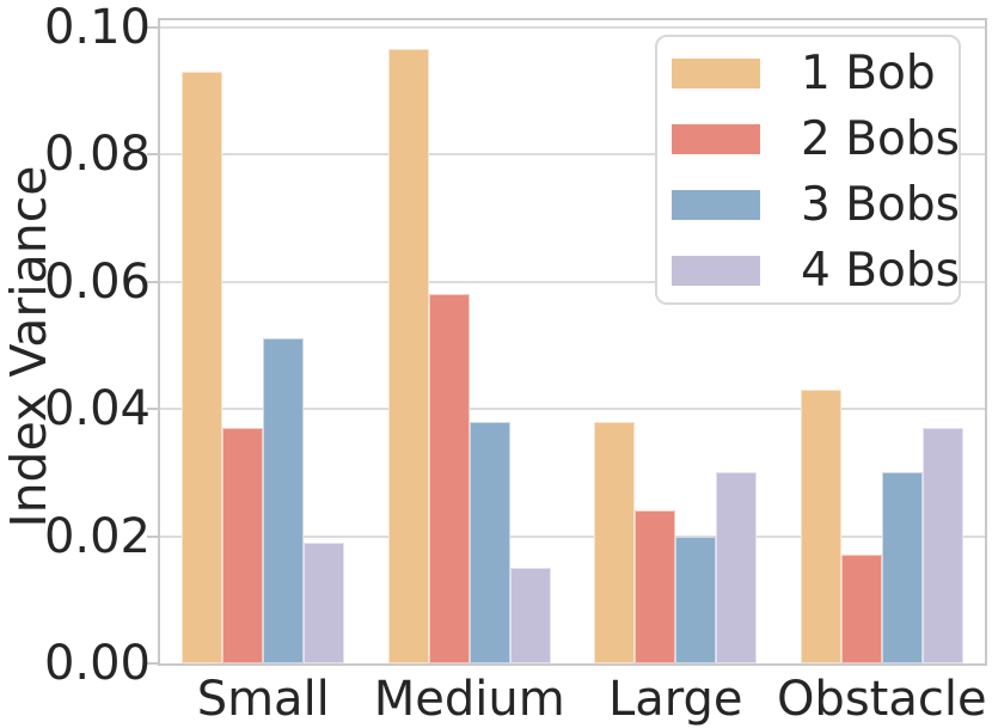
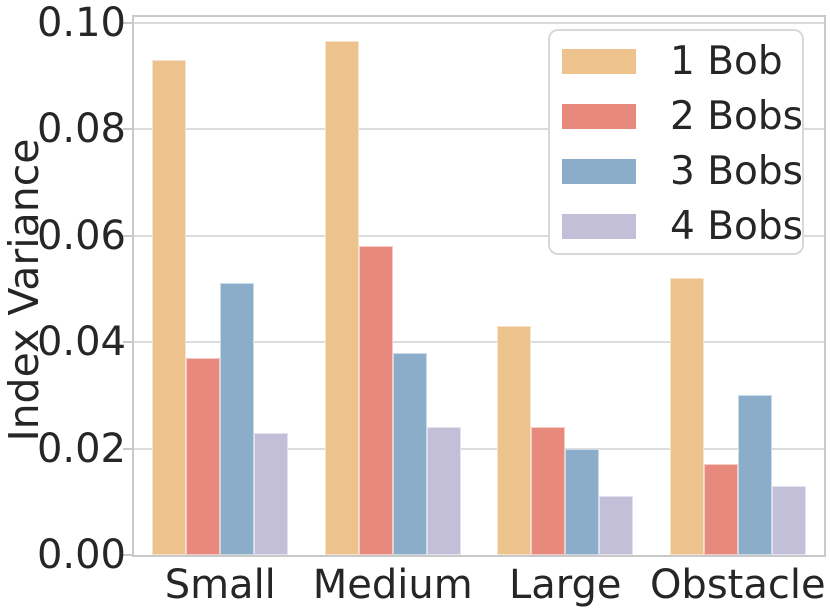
4 Bobs/Small: 0.019 -> 0.023
4 Bobs/Medium: 0.015 -> 0.024
1 Bob/Large: 0.038 -> 0.043
4 Bobs/Large: 0.030 -> 0.011
1 Bob/Obstacle: 0.043 -> 0.052
4 Bobs/Obstacle: 0.037 -> 0.013
